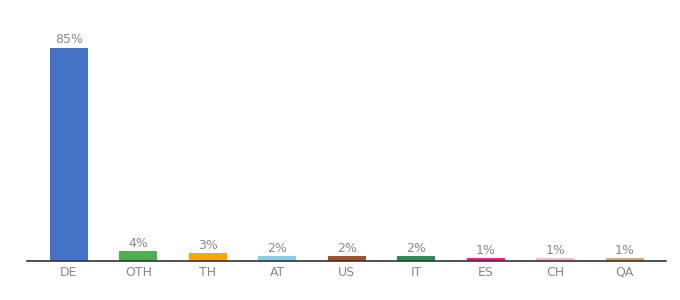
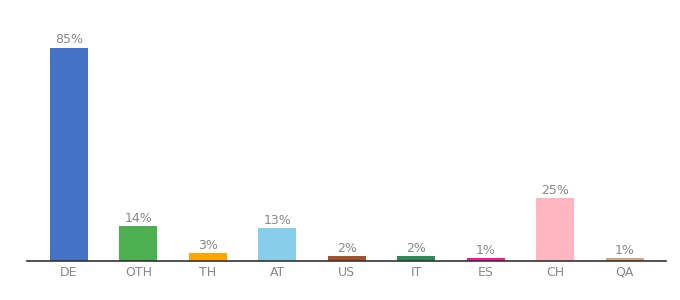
OTH: 4% -> 14%
AT: 2% -> 13%
CH: 1% -> 25%
